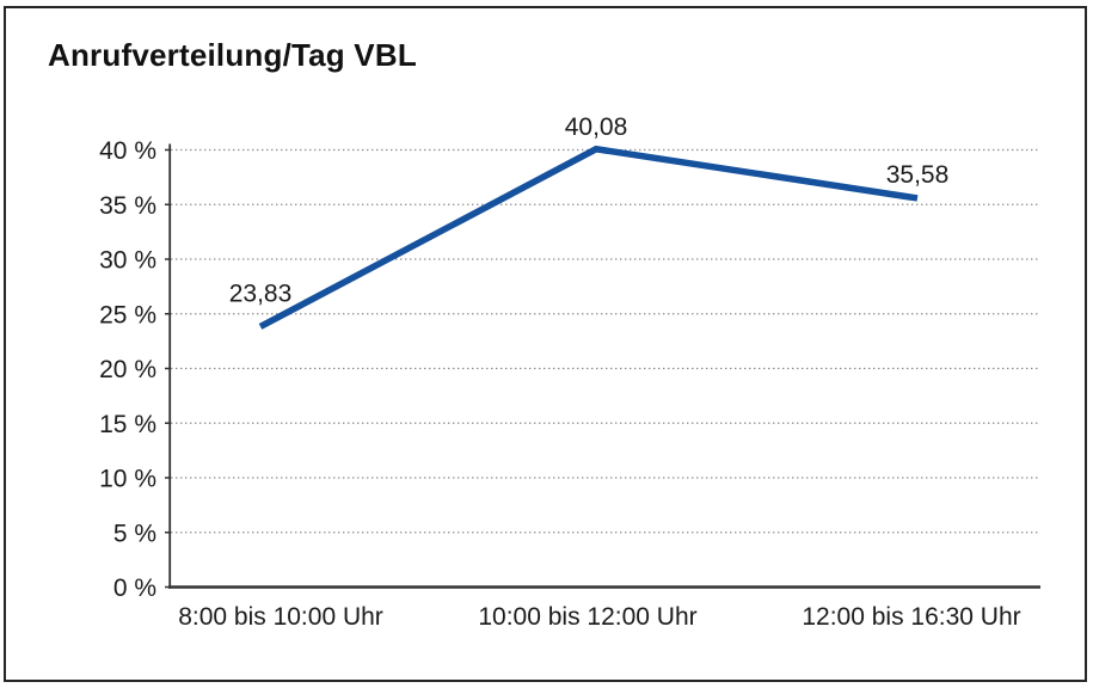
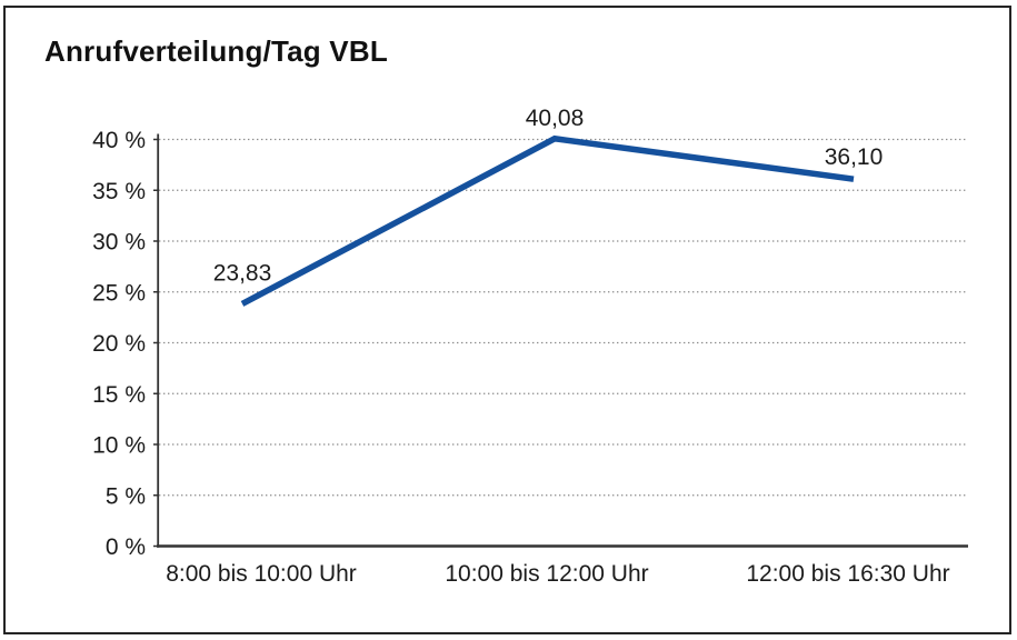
12:00 bis 16:30 Uhr: 35,58 -> 36,10
